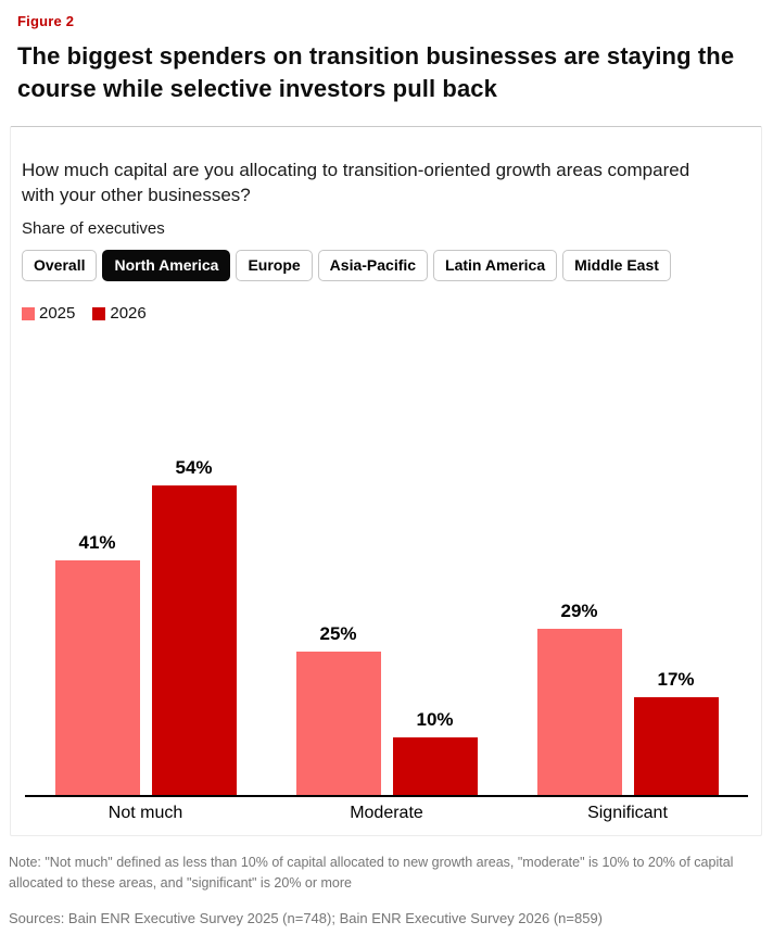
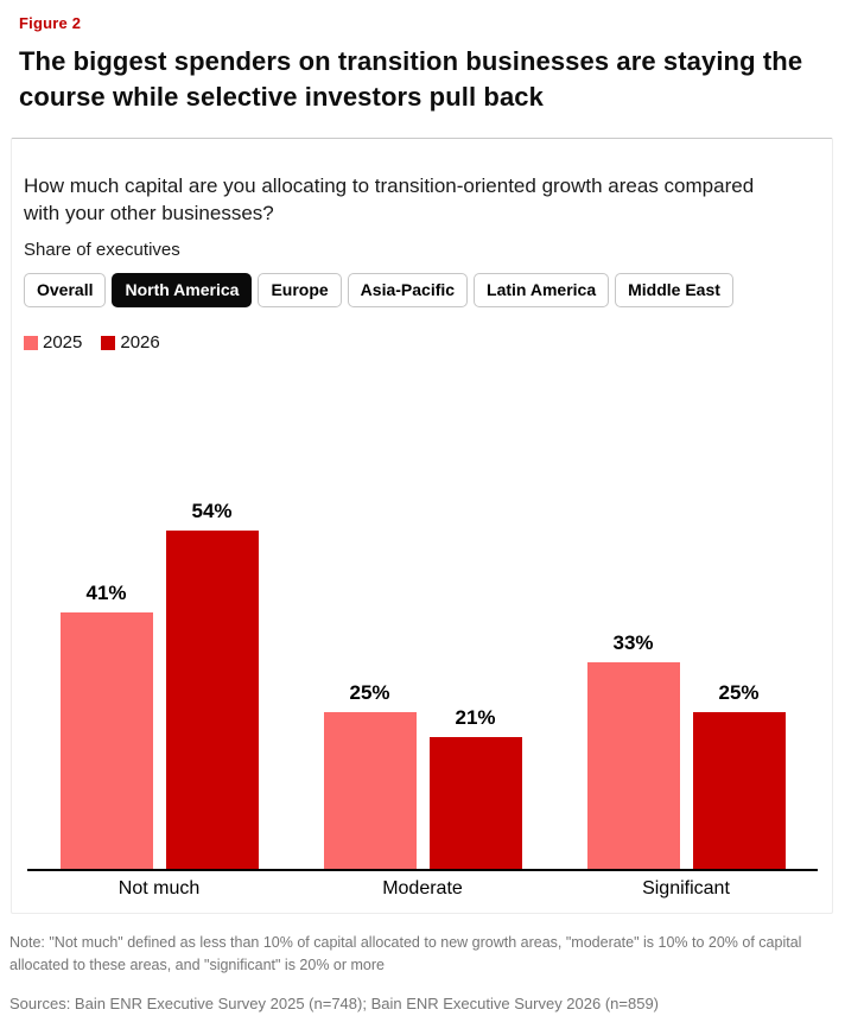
2026/Moderate: 10% -> 21%
2025/Significant: 29% -> 33%
2026/Significant: 17% -> 25%
